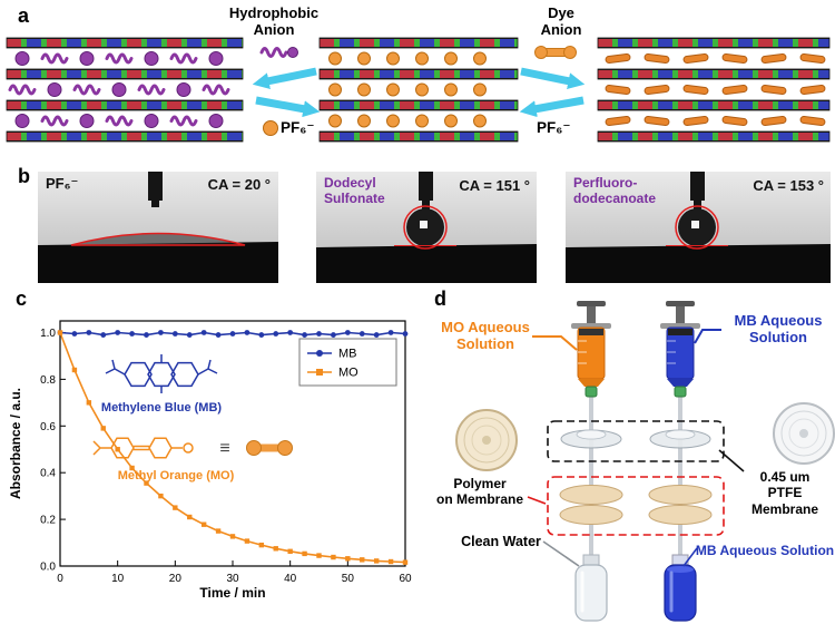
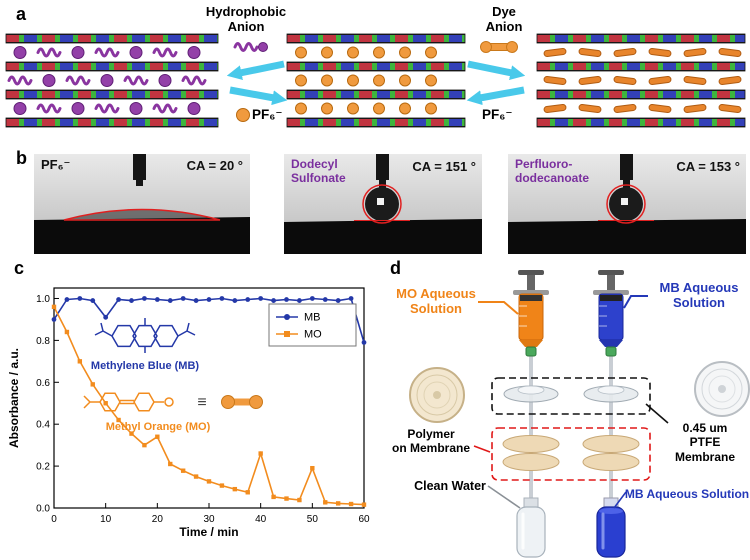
MB/0: 1.00 -> 0.90
MO/0: 1.00 -> 0.96
MB/10: 1.00 -> 0.91
MO/20: 0.25 -> 0.34
MO/40: 0.06 -> 0.26
MO/50: 0.03 -> 0.19
MB/60: 0.99 -> 0.79
